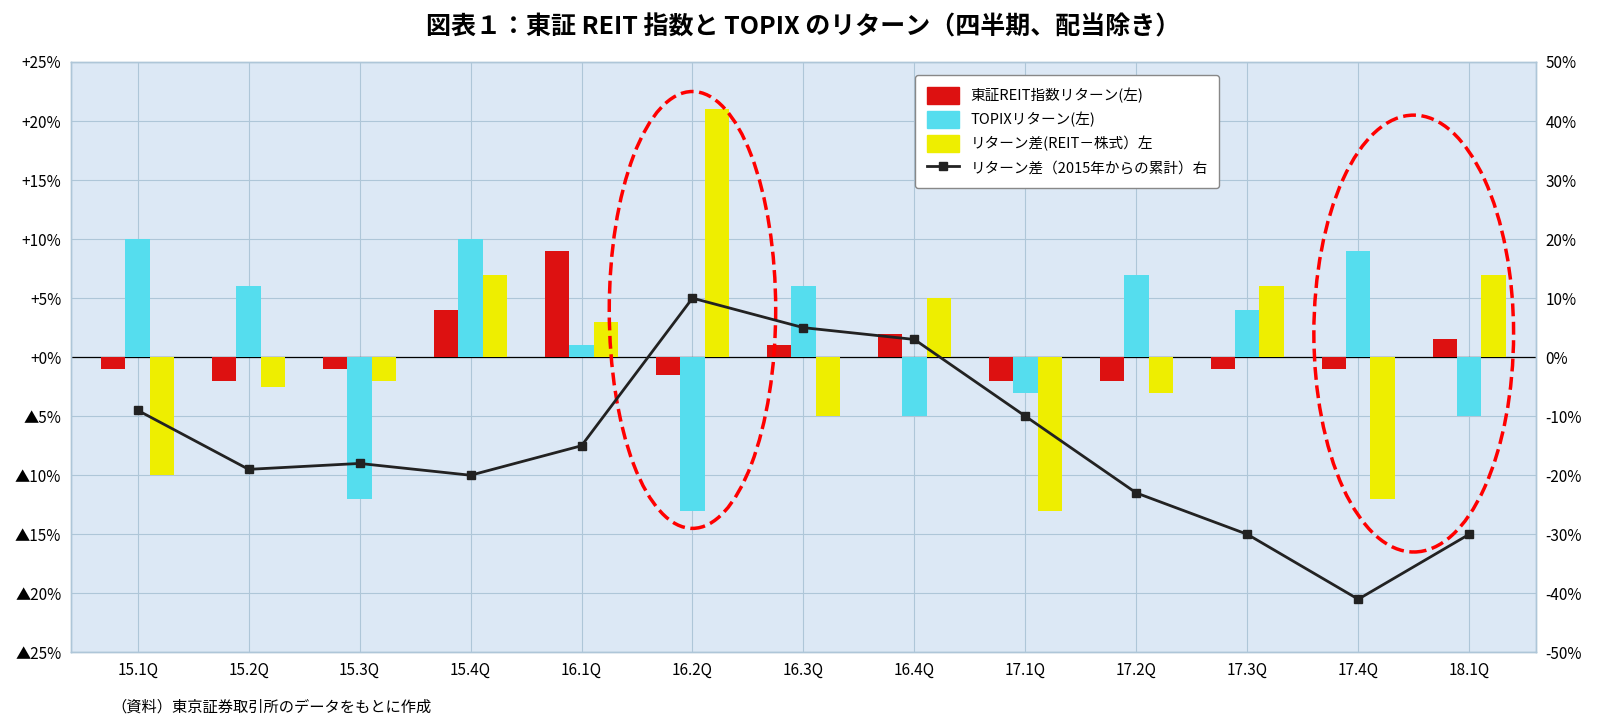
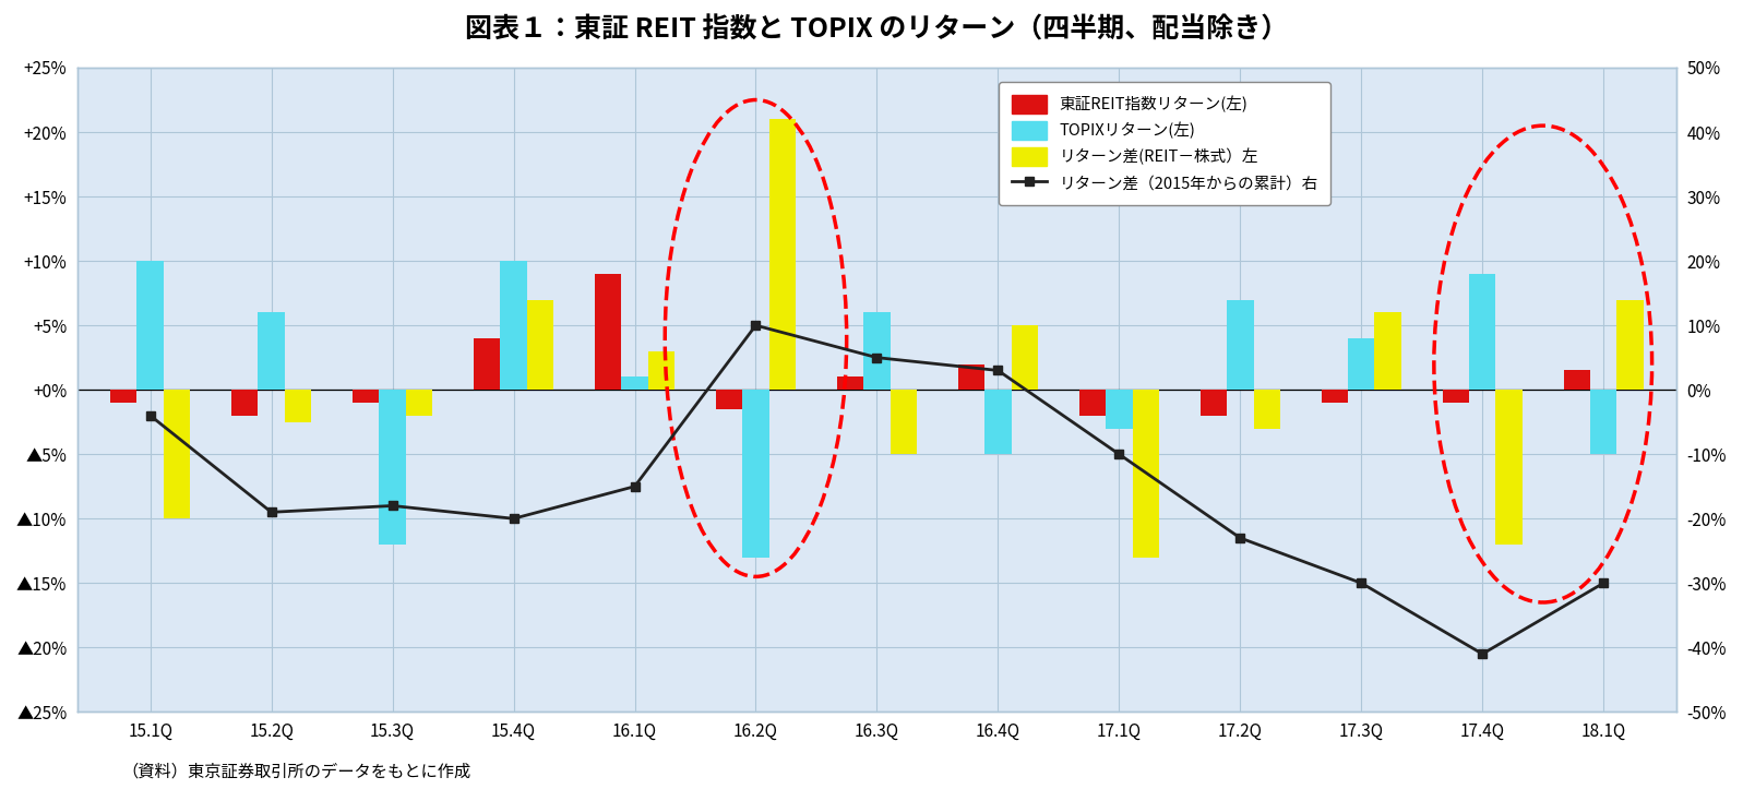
リターン差（2015年からの累計）右/15.1Q: -9% -> -4%
